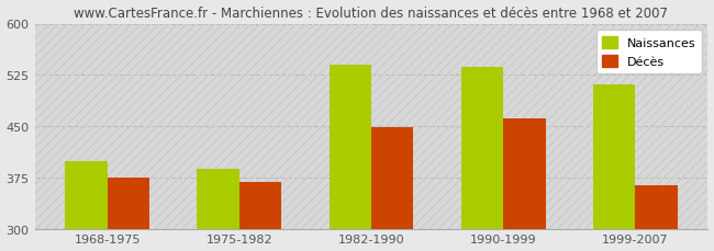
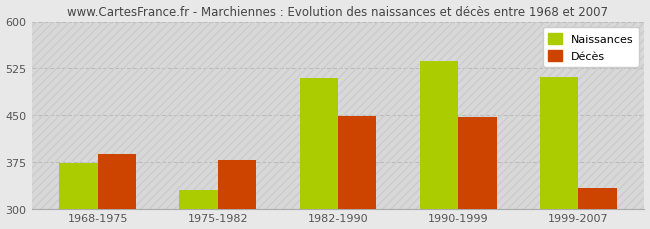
Naissances/1968-1975: 398 -> 373
Décès/1968-1975: 374 -> 388
Naissances/1975-1982: 388 -> 330
Décès/1975-1982: 368 -> 378
Naissances/1982-1990: 540 -> 510
Décès/1990-1999: 462 -> 447
Décès/1999-2007: 364 -> 333
